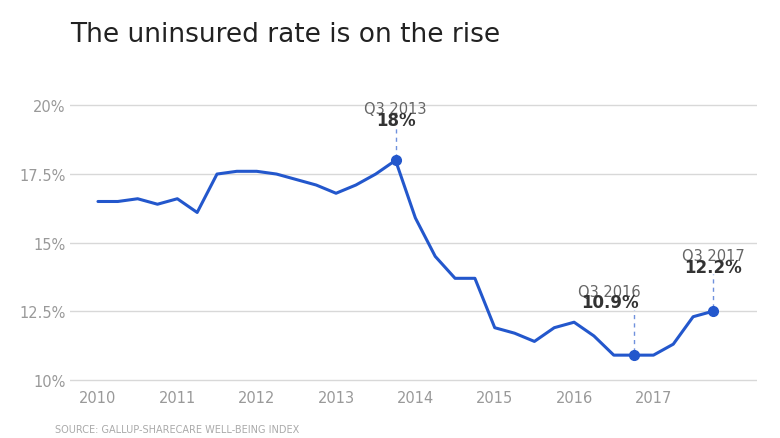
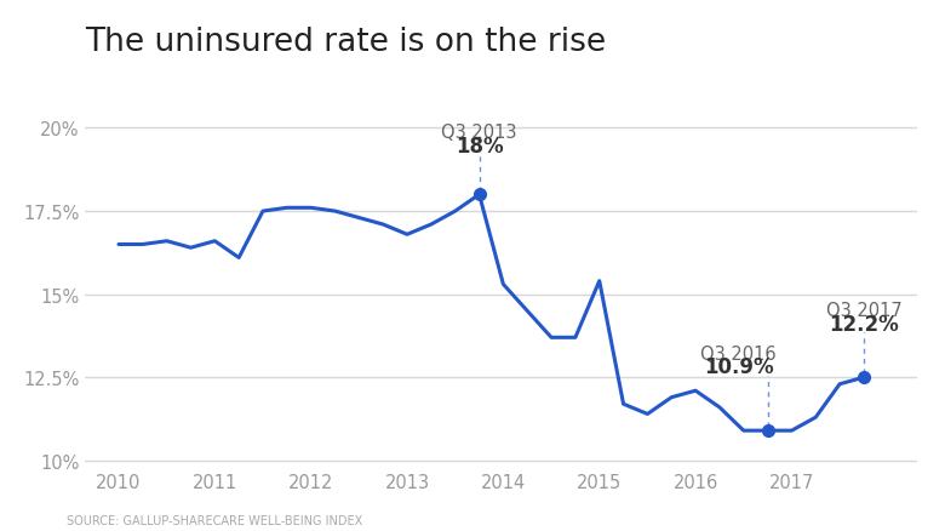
2014: 15.9% -> 15.3%
2015: 11.9% -> 15.4%
